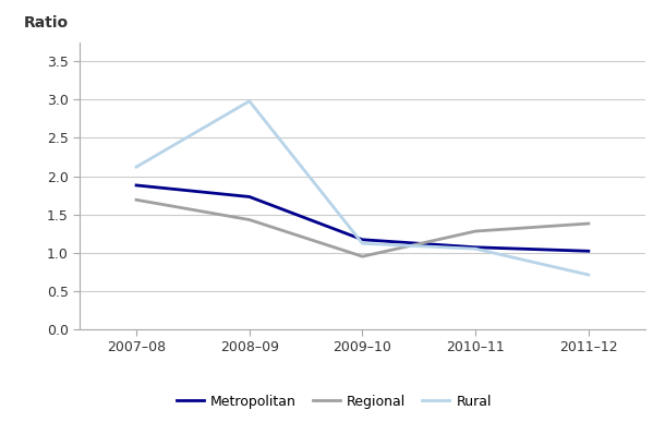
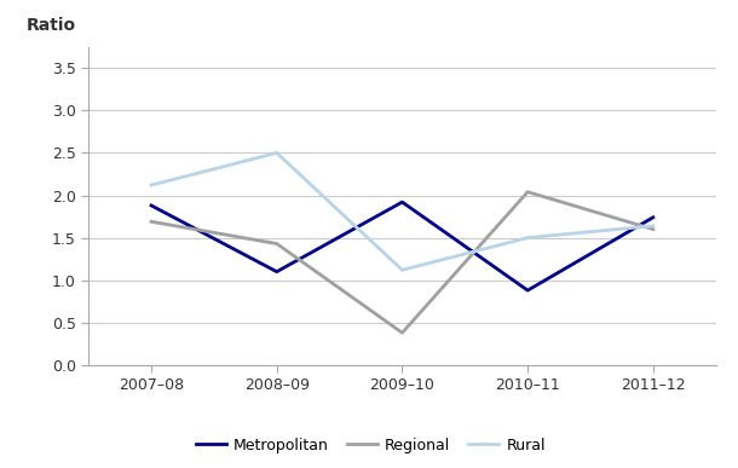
Metropolitan/2008–09: 1.73 -> 1.10
Rural/2008–09: 2.98 -> 2.50
Metropolitan/2009–10: 1.17 -> 1.92
Regional/2009–10: 0.95 -> 0.38
Metropolitan/2010–11: 1.07 -> 0.88
Regional/2010–11: 1.28 -> 2.04
Rural/2010–11: 1.05 -> 1.50
Metropolitan/2011–12: 1.02 -> 1.74
Regional/2011–12: 1.38 -> 1.60
Rural/2011–12: 0.71 -> 1.64
